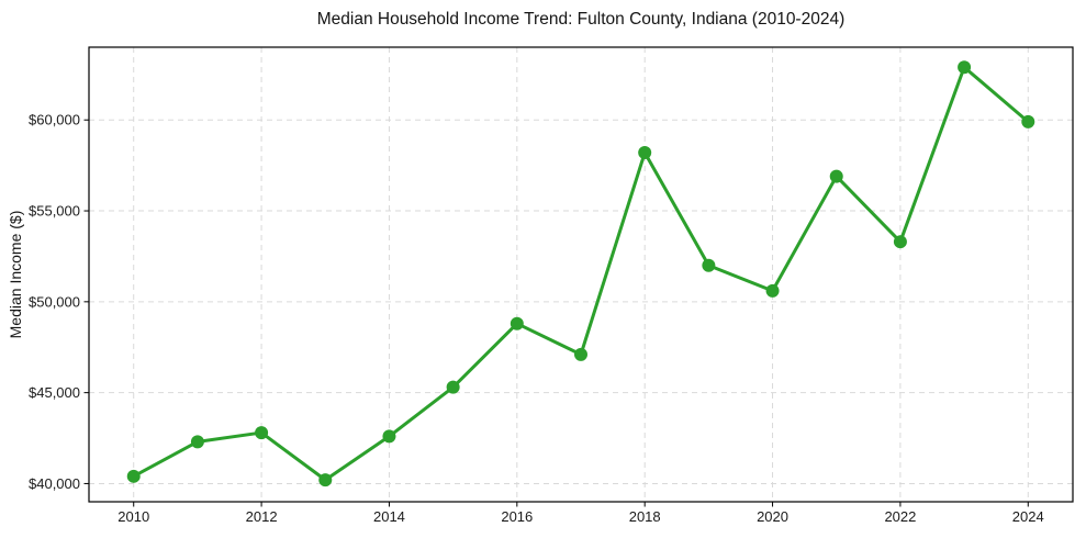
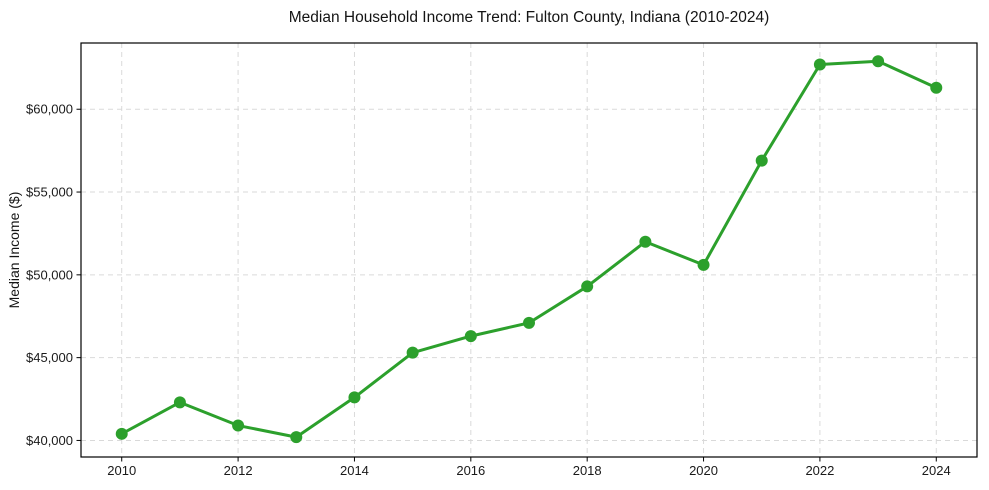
2012: $42800 -> $40900
2016: $48800 -> $46300
2018: $58200 -> $49300
2022: $53300 -> $62700
2024: $59900 -> $61300
